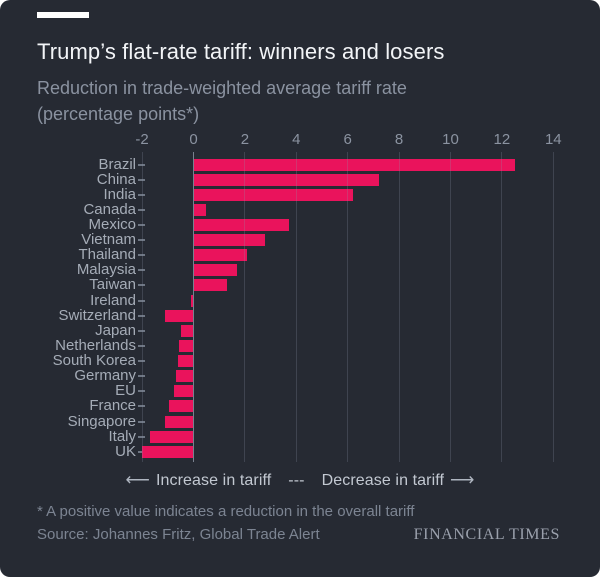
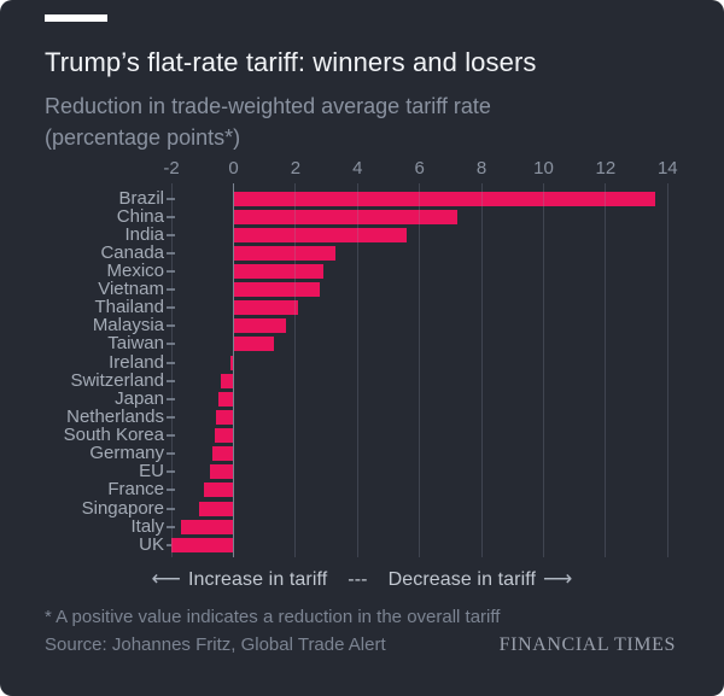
Brazil: 12.5 -> 13.6
India: 6.2 -> 5.6
Canada: 0.5 -> 3.3
Mexico: 3.7 -> 2.9
Switzerland: -1.1 -> -0.4
